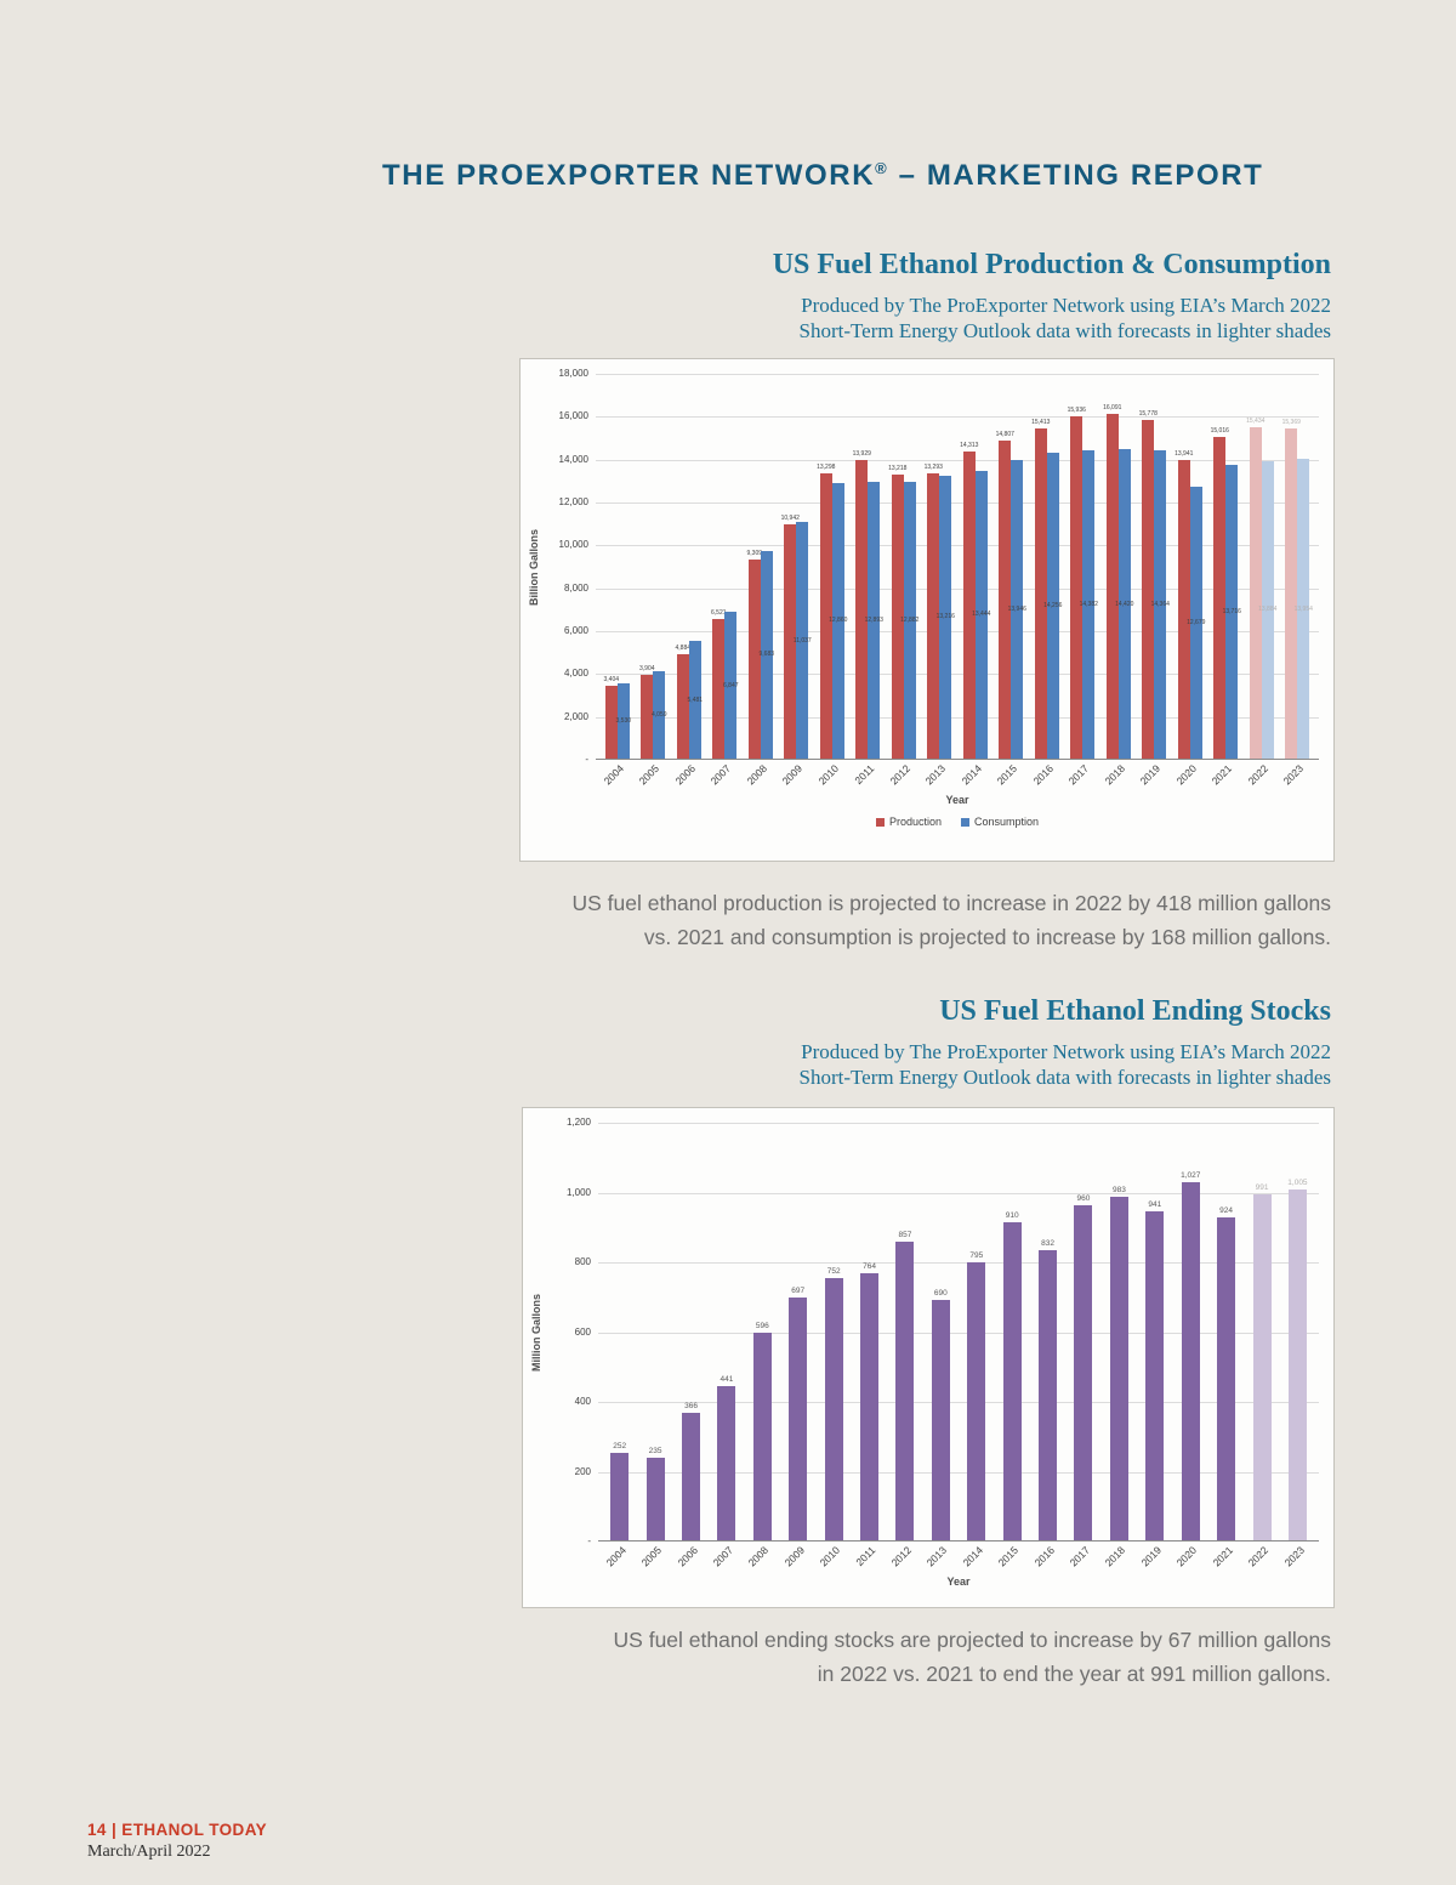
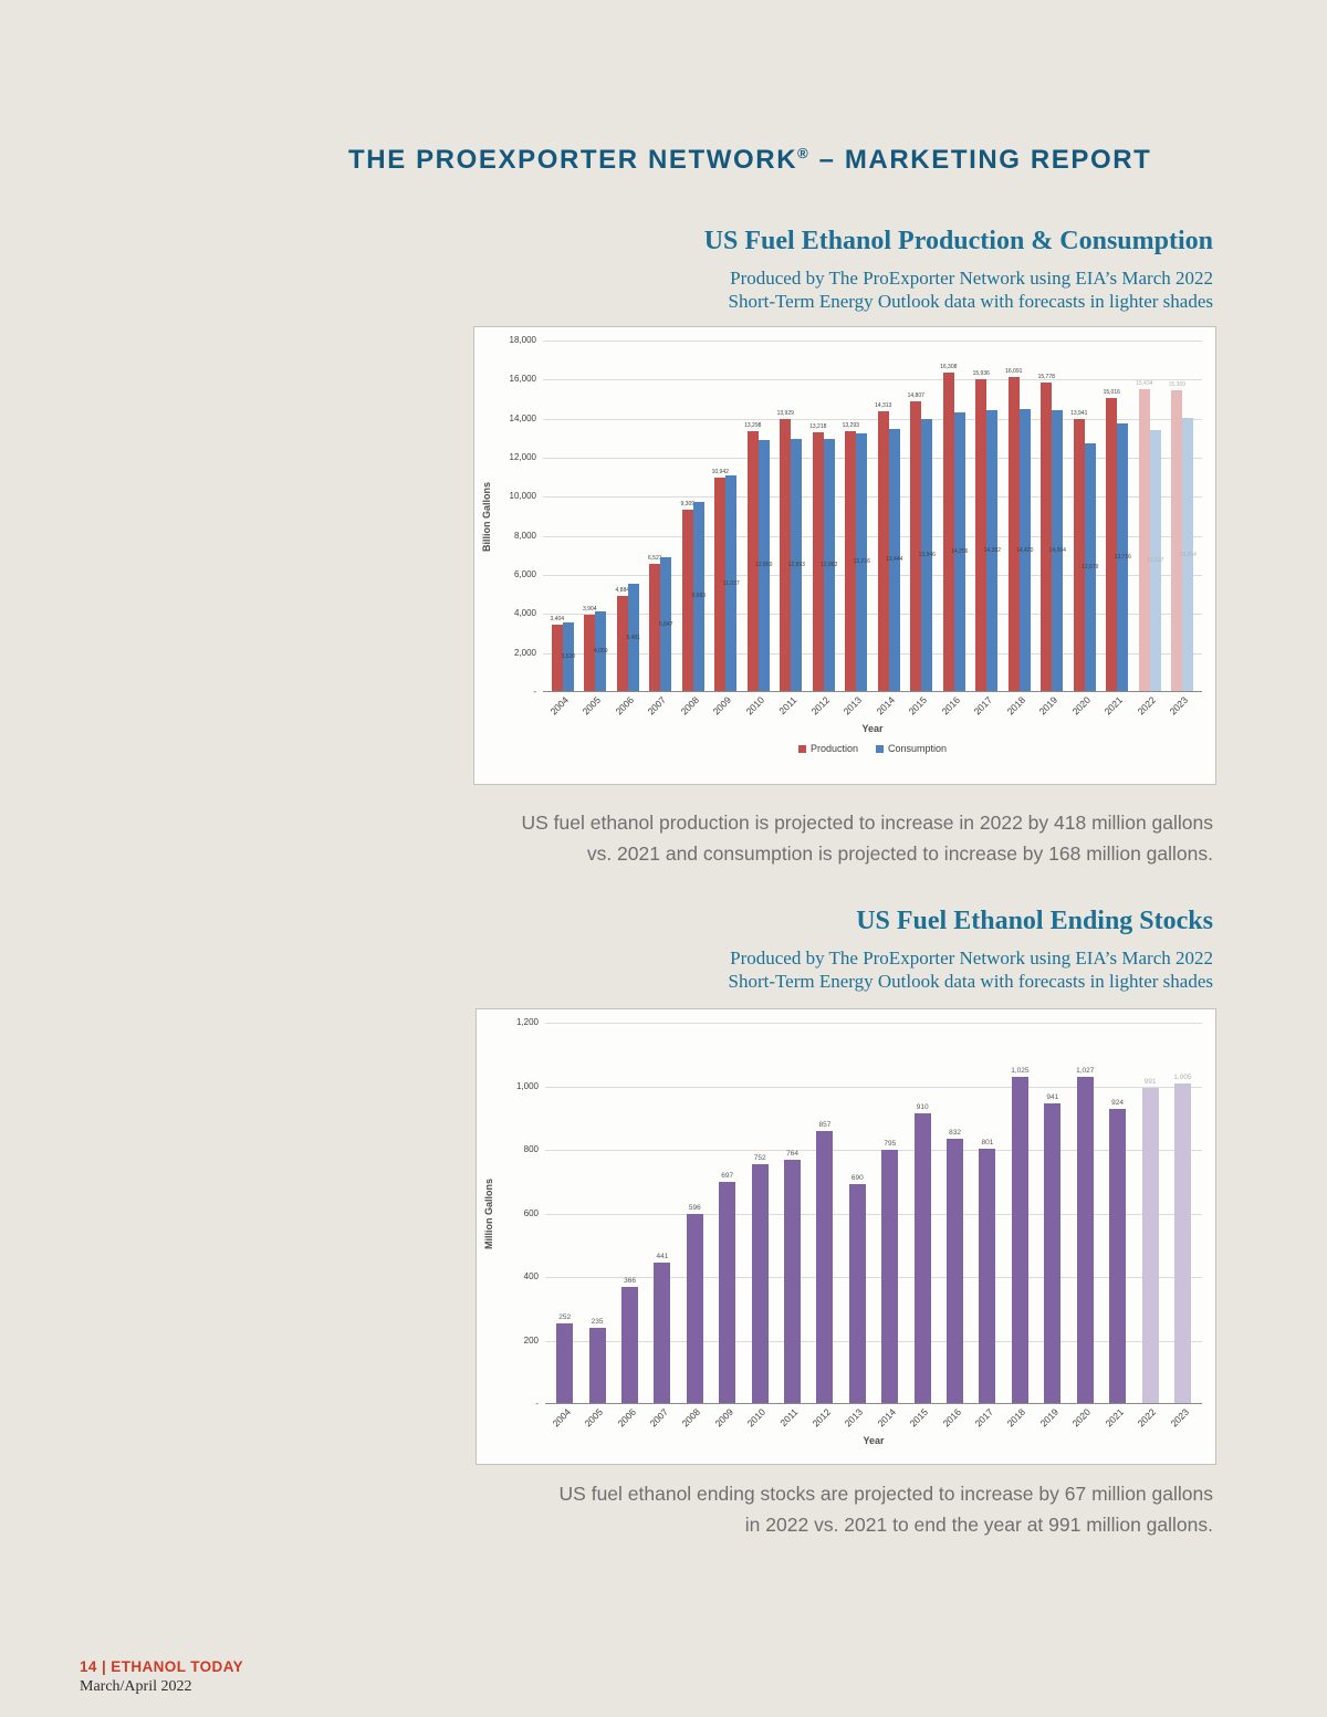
US Fuel Ethanol Production & Consumption/Production/2016: 15,413 -> 16,308
US Fuel Ethanol Production & Consumption/Consumption/2022: 13,884 -> 13,337
US Fuel Ethanol Ending Stocks/2017: 960 -> 801
US Fuel Ethanol Ending Stocks/2018: 983 -> 1,025
